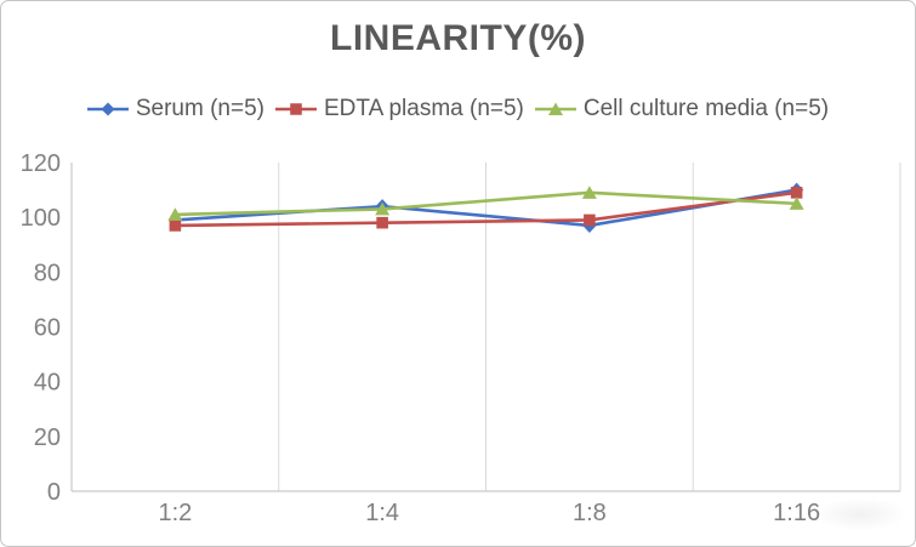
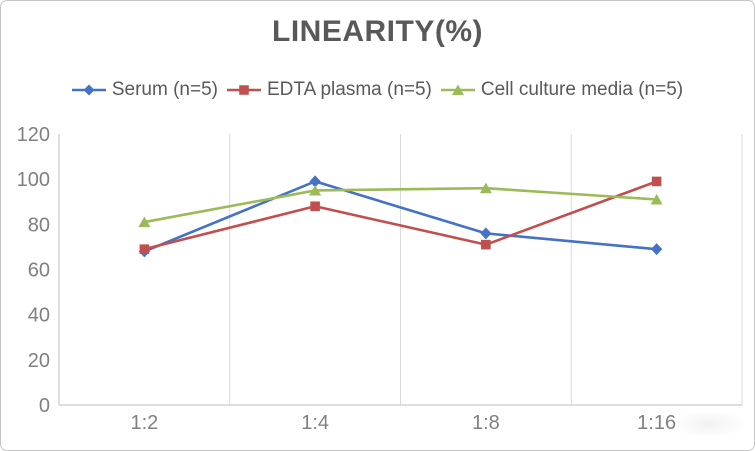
Serum (n=5)/1:2: 99 -> 68
EDTA plasma (n=5)/1:2: 97 -> 69
Cell culture media (n=5)/1:2: 101 -> 81
Serum (n=5)/1:4: 104 -> 99
EDTA plasma (n=5)/1:4: 98 -> 88
Cell culture media (n=5)/1:4: 103 -> 95
Serum (n=5)/1:8: 97 -> 76
EDTA plasma (n=5)/1:8: 99 -> 71
Cell culture media (n=5)/1:8: 109 -> 96
Serum (n=5)/1:16: 110 -> 69
EDTA plasma (n=5)/1:16: 109 -> 99
Cell culture media (n=5)/1:16: 105 -> 91
